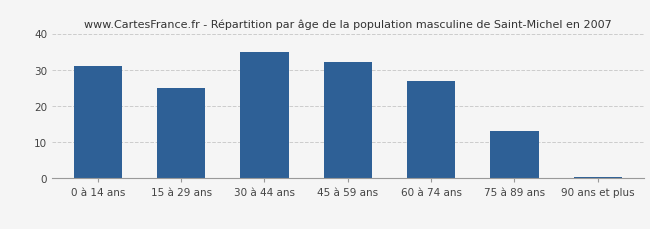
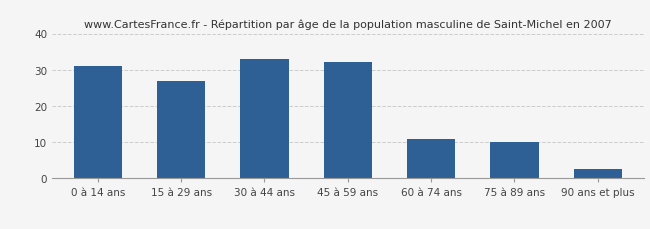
15 à 29 ans: 25.0 -> 27.0
30 à 44 ans: 35.0 -> 33.0
60 à 74 ans: 27.0 -> 11.0
75 à 89 ans: 13.0 -> 10.0
90 ans et plus: 0.5 -> 2.5
